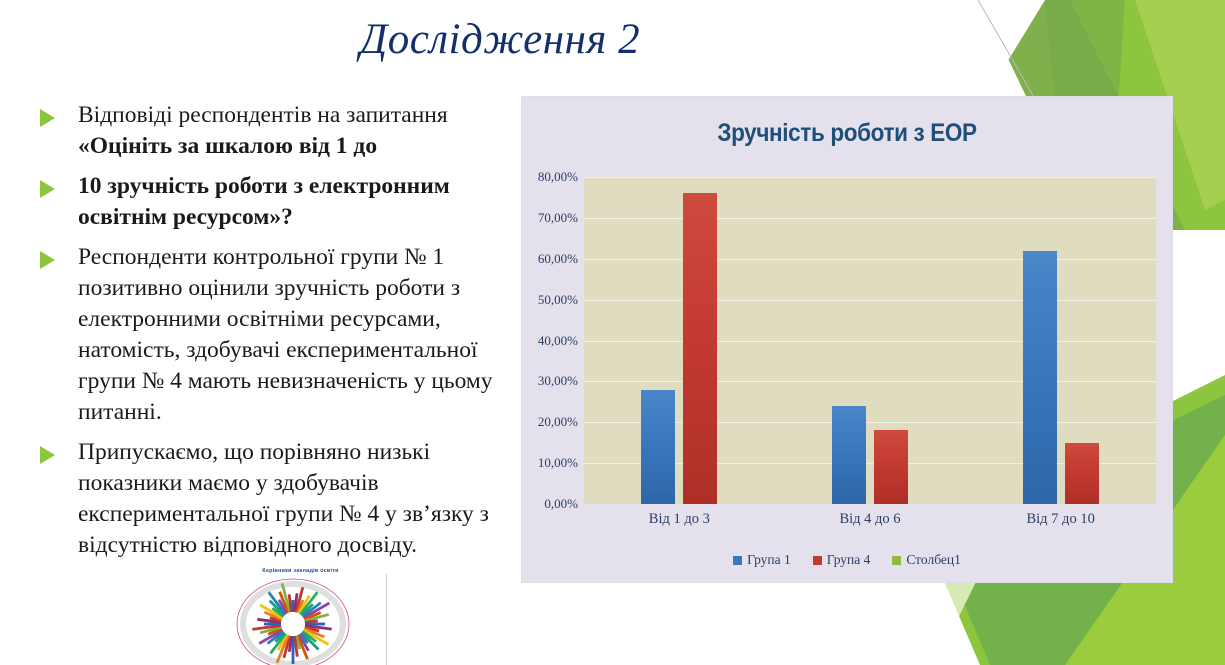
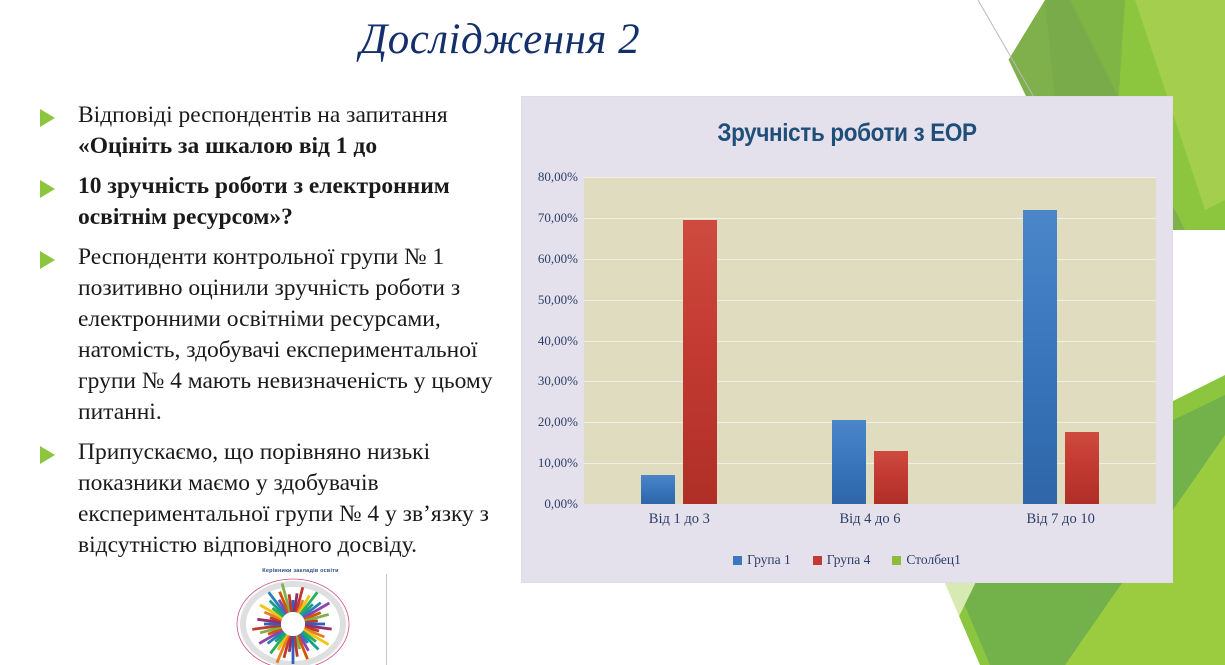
Група 1/Від 1 до 3: 28% -> 7%
Група 4/Від 1 до 3: 76% -> 70%
Група 1/Від 4 до 6: 24% -> 20%
Група 4/Від 4 до 6: 18% -> 13%
Група 1/Від 7 до 10: 62% -> 72%
Група 4/Від 7 до 10: 15% -> 18%
